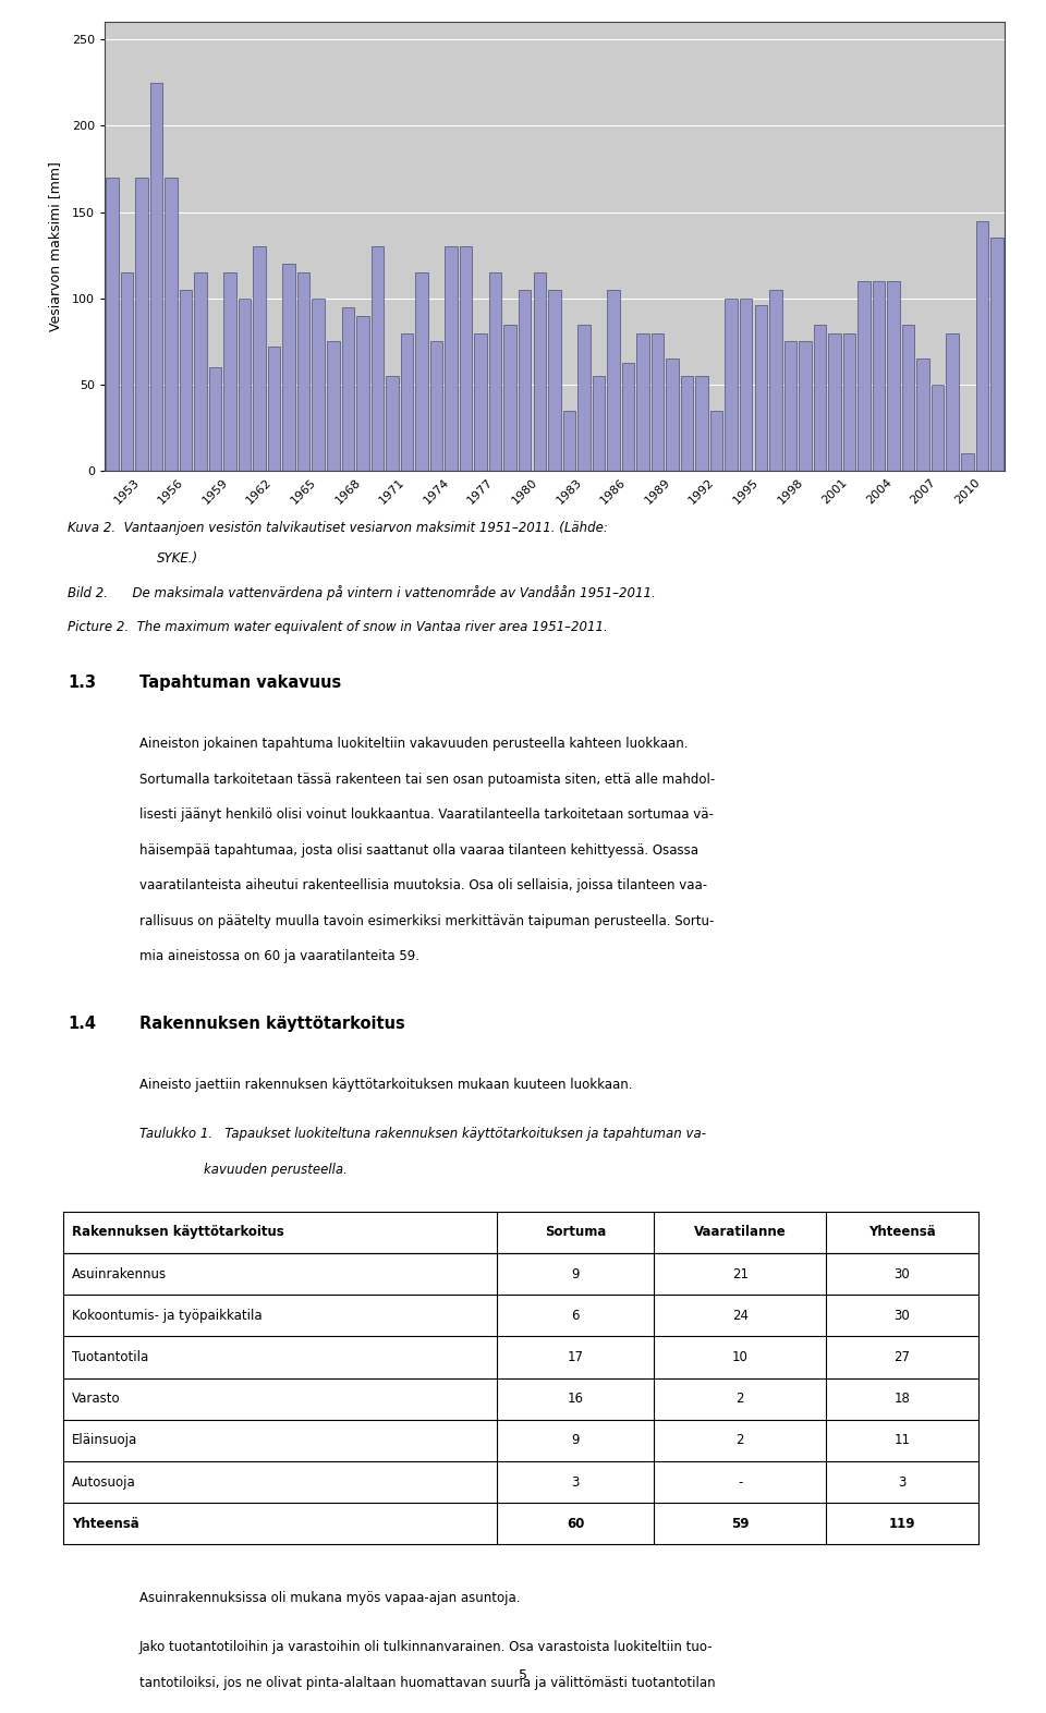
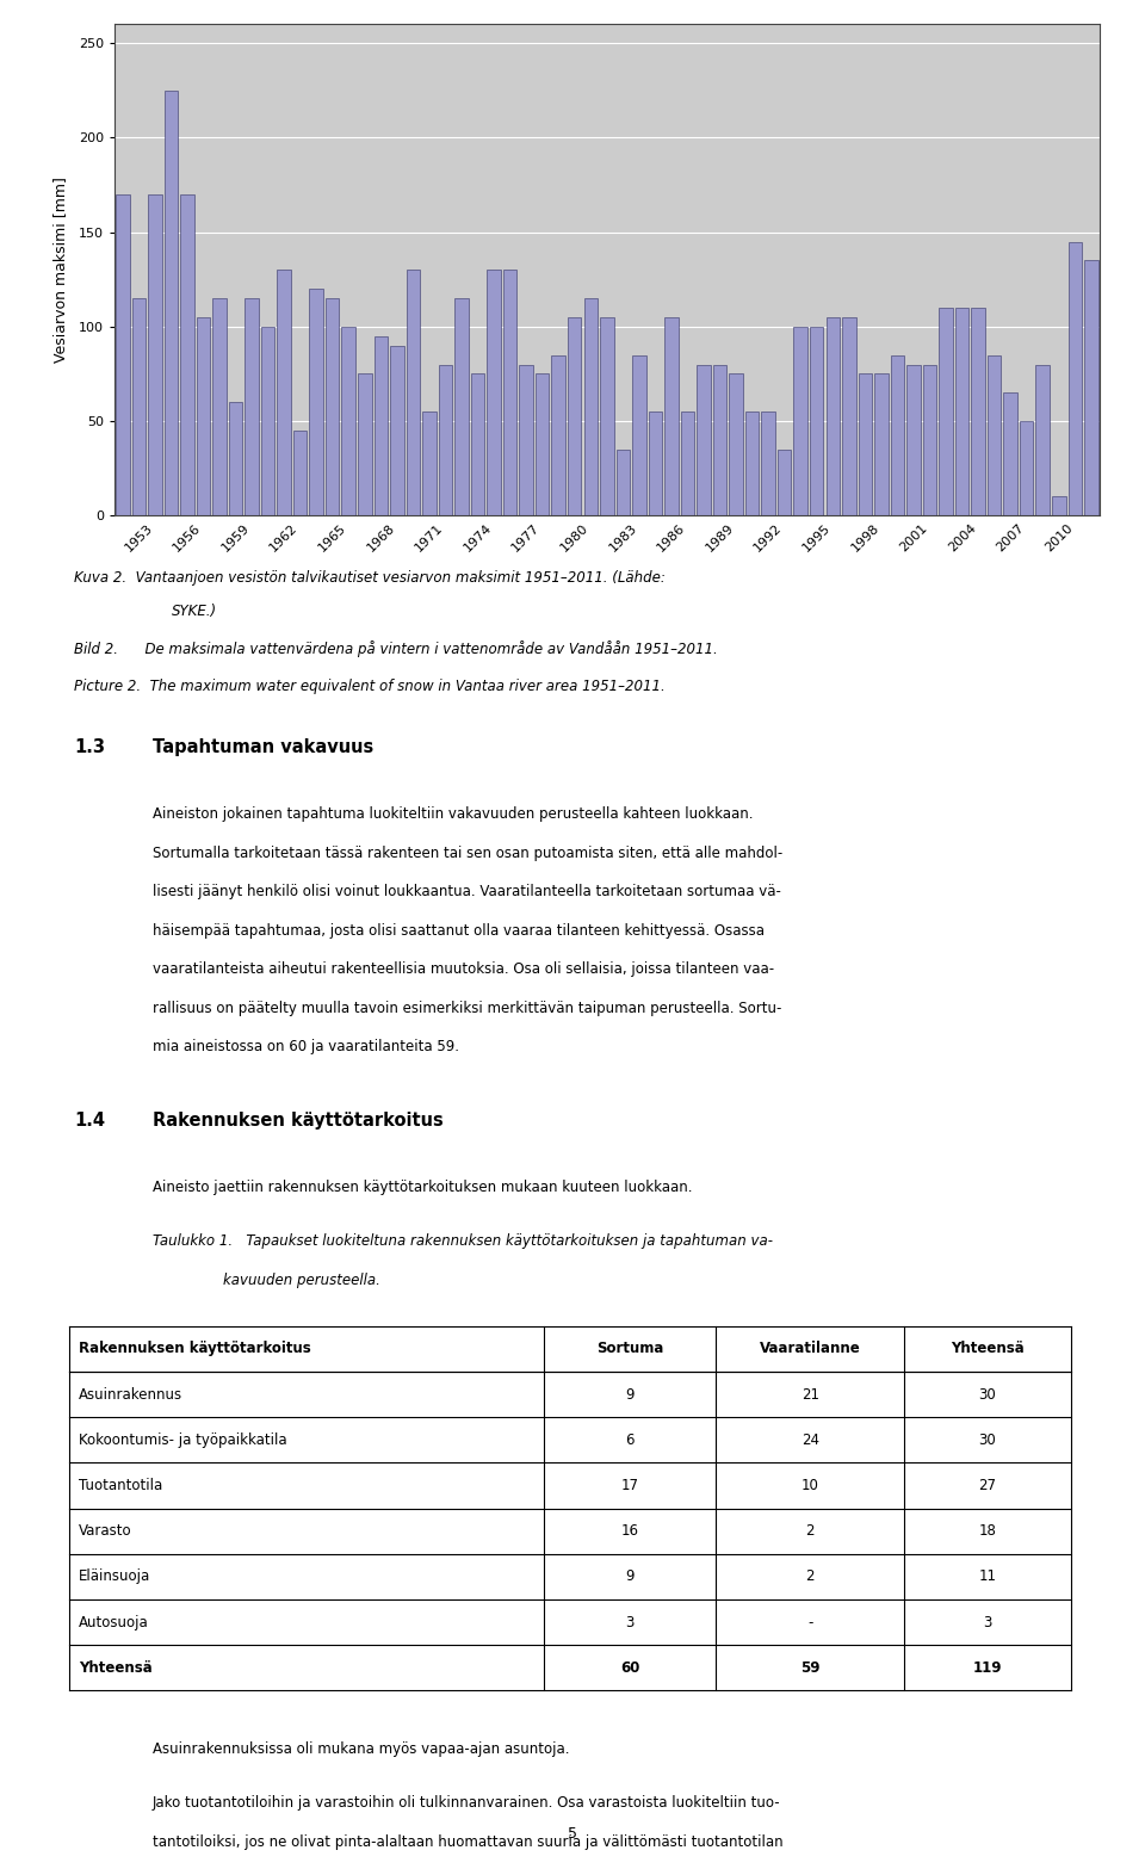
1962: 72 -> 45
1977: 115 -> 75
1986: 63 -> 55
1989: 65 -> 75
1995: 96 -> 105
